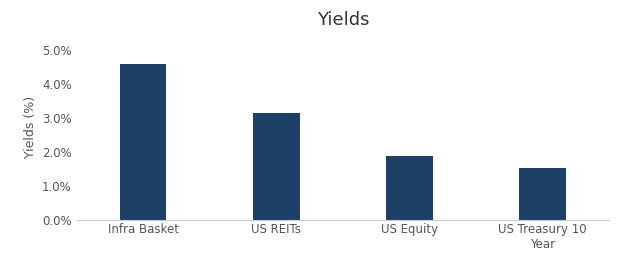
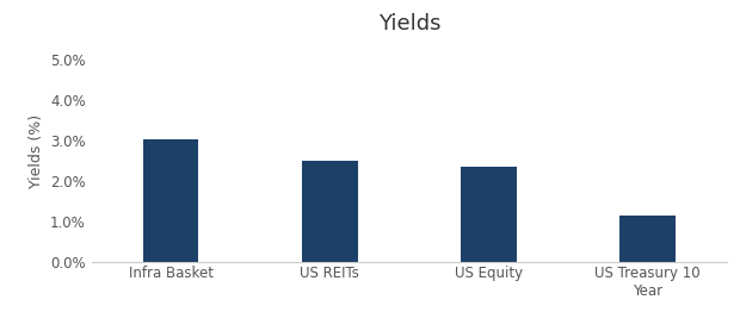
Infra Basket: 4.60% -> 3.05%
US REITs: 3.15% -> 2.50%
US Equity: 1.90% -> 2.35%
US Treasury 10 Year: 1.55% -> 1.15%
